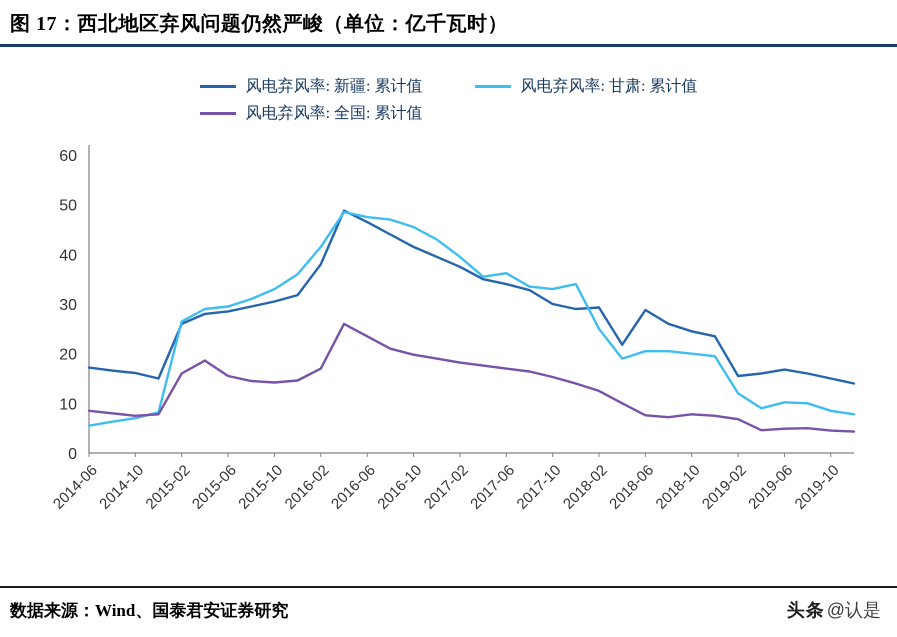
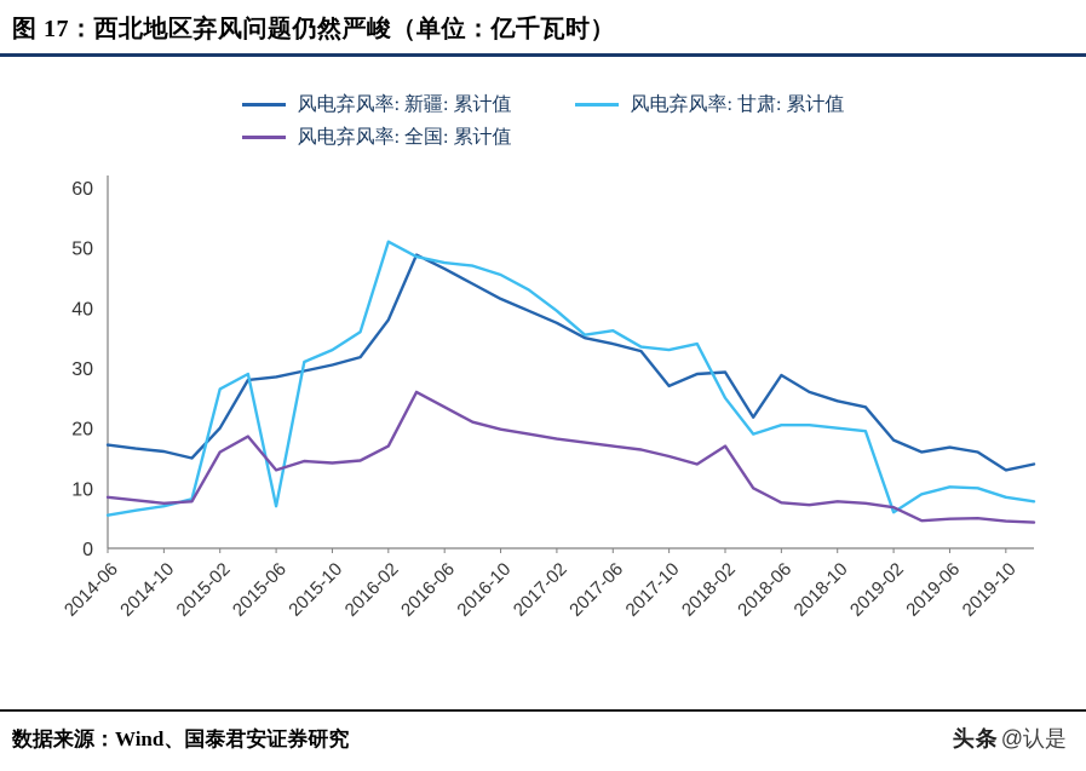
风电弃风率: 新疆: 累计值/2015-02: 26 -> 20
风电弃风率: 甘肃: 累计值/2015-06: 30 -> 7
风电弃风率: 全国: 累计值/2015-06: 16 -> 13
风电弃风率: 甘肃: 累计值/2016-02: 42 -> 51
风电弃风率: 新疆: 累计值/2017-10: 30 -> 27
风电弃风率: 全国: 累计值/2018-02: 12 -> 17
风电弃风率: 新疆: 累计值/2019-02: 16 -> 18
风电弃风率: 甘肃: 累计值/2019-02: 12 -> 6
风电弃风率: 新疆: 累计值/2019-10: 15 -> 13
